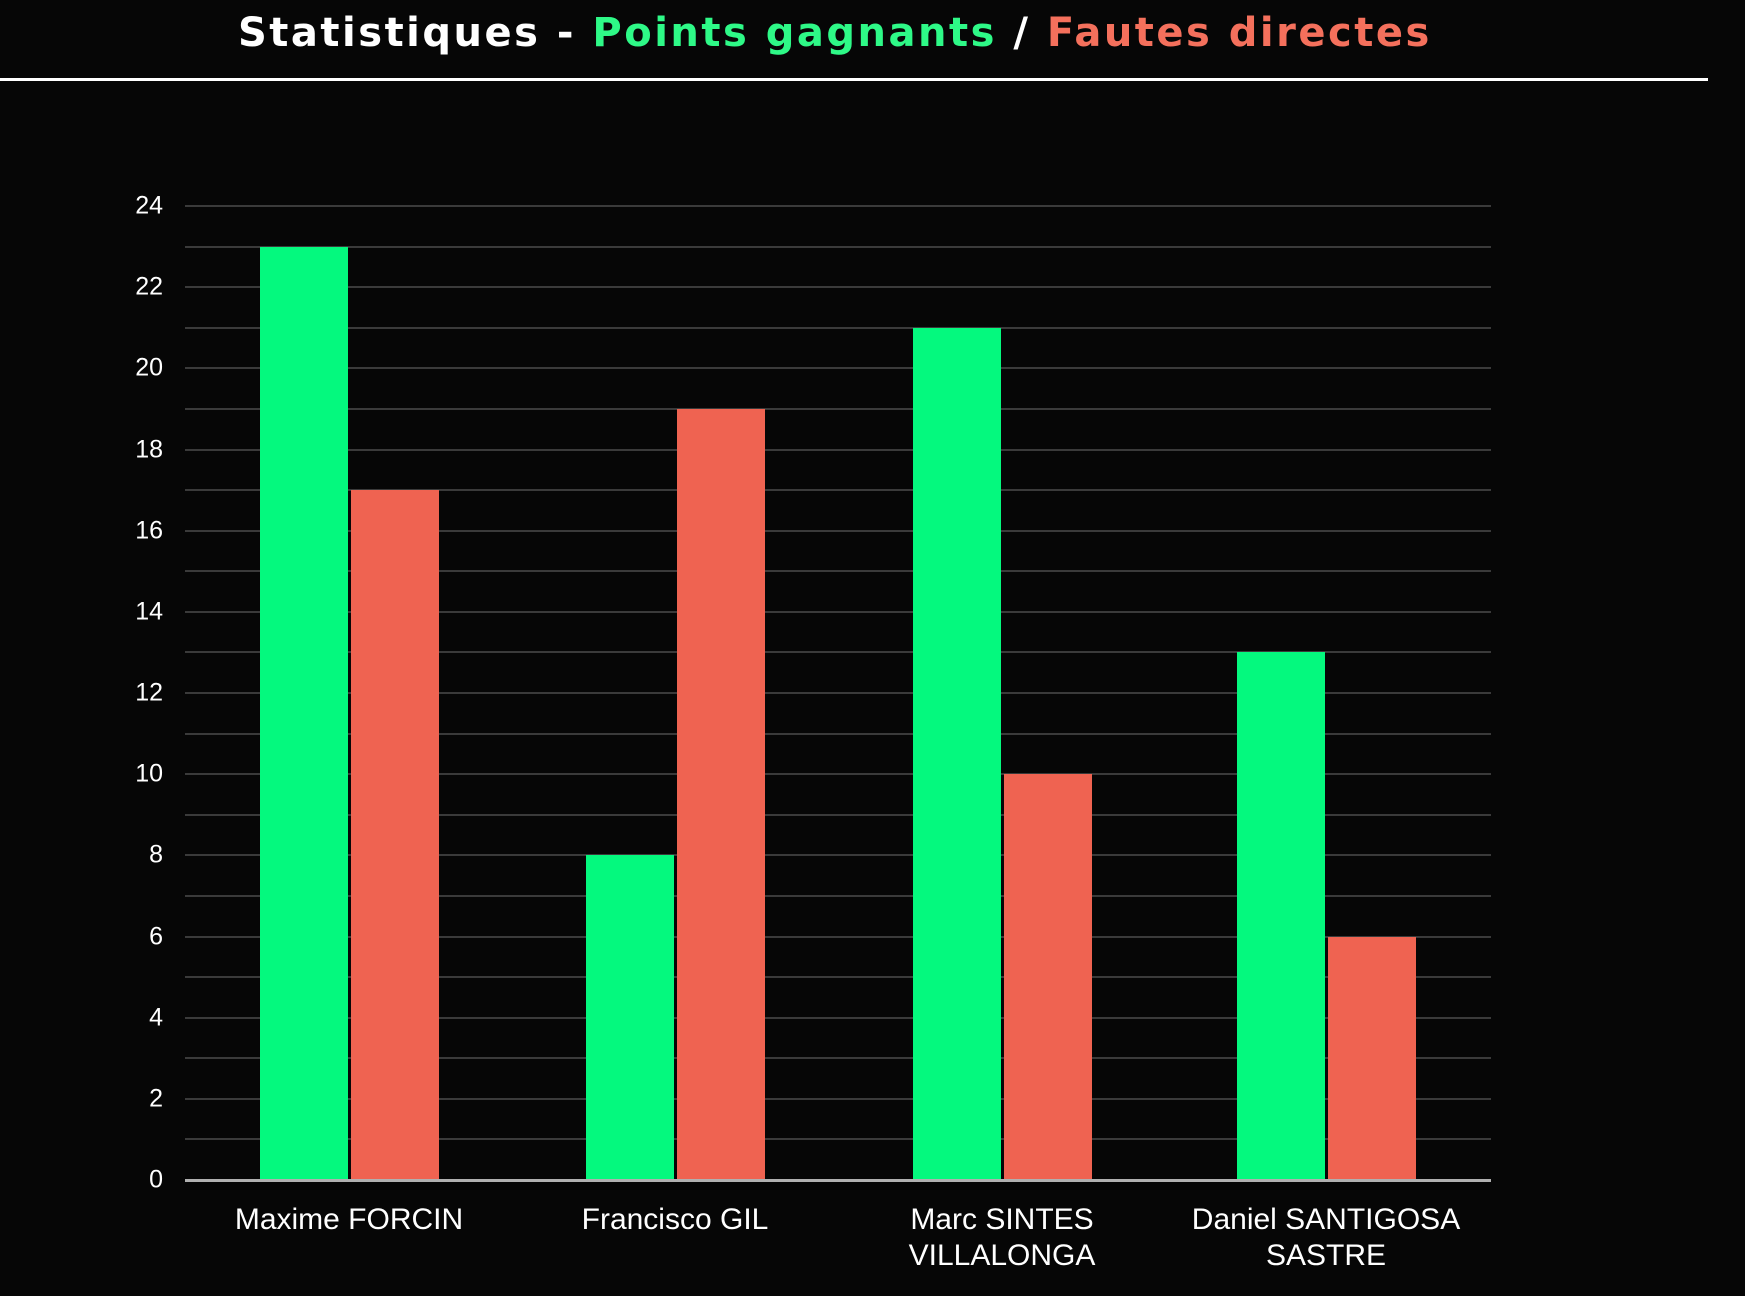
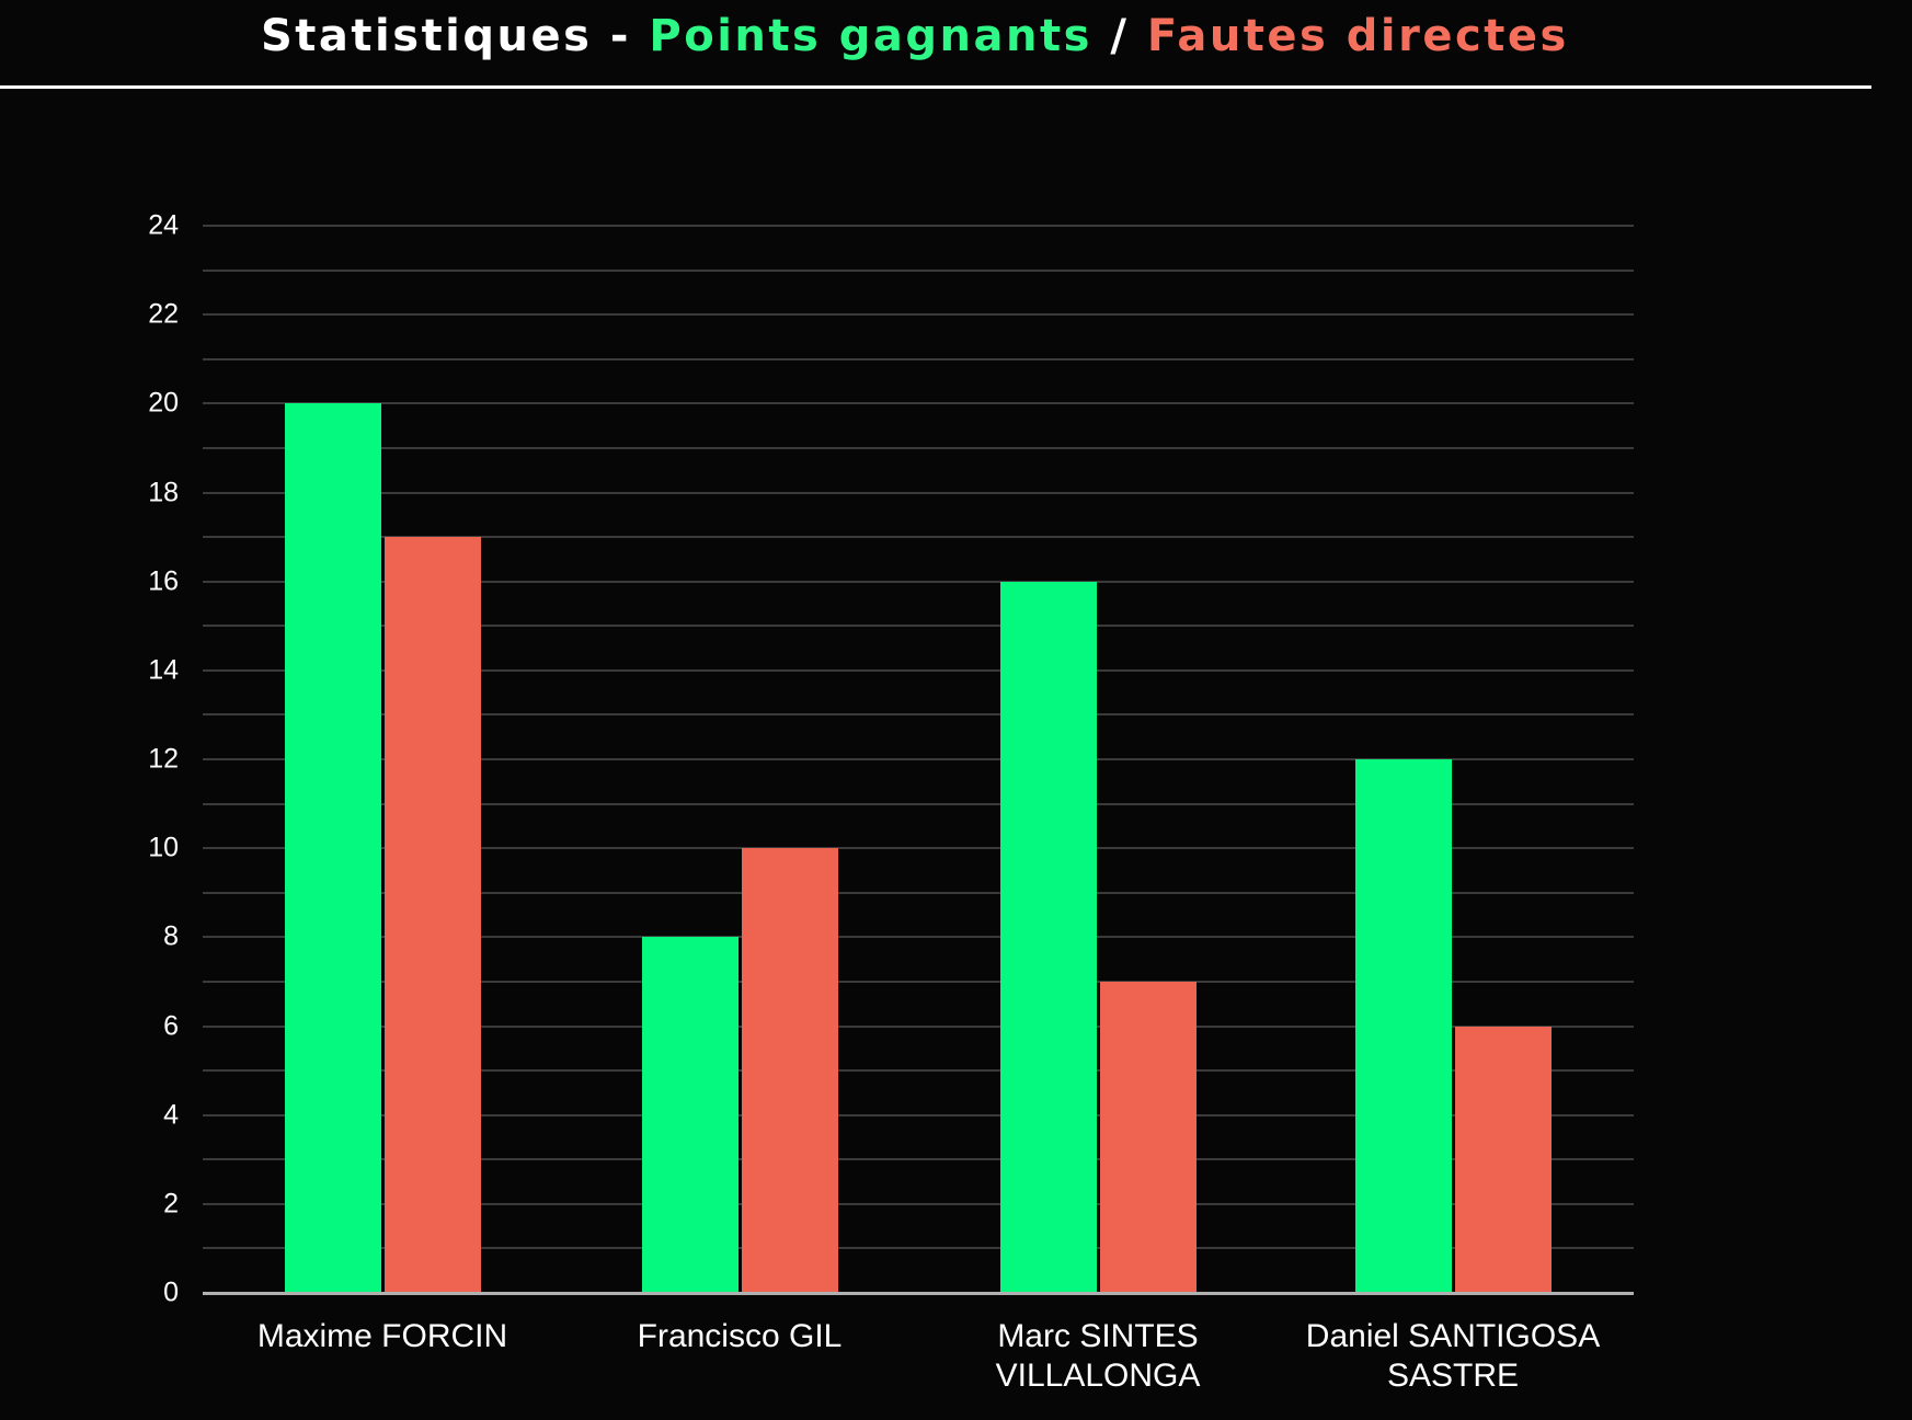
Points gagnants/Maxime FORCIN: 23 -> 20
Fautes directes/Francisco GIL: 19 -> 10
Points gagnants/Marc SINTES VILLALONGA: 21 -> 16
Fautes directes/Marc SINTES VILLALONGA: 10 -> 7
Points gagnants/Daniel SANTIGOSA SASTRE: 13 -> 12
